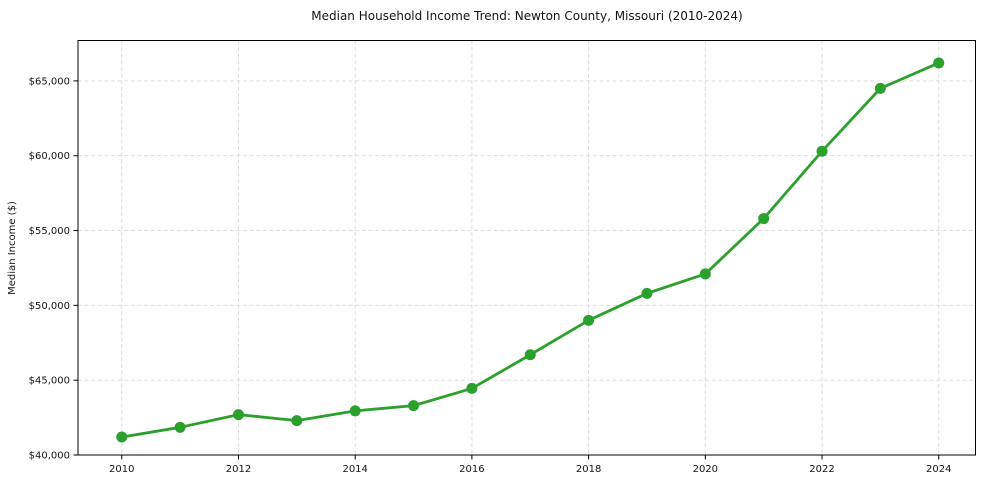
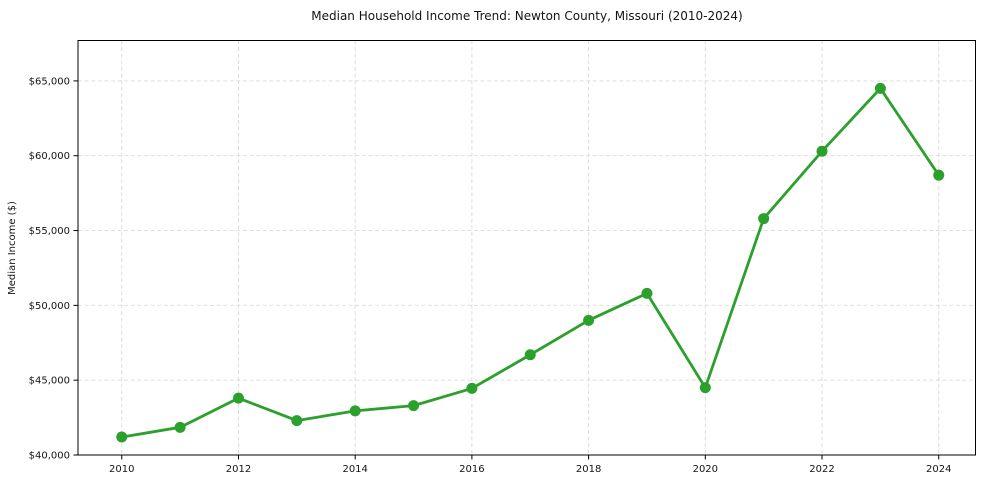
2012: $42700 -> $43800
2020: $52100 -> $44500
2024: $66200 -> $58700
